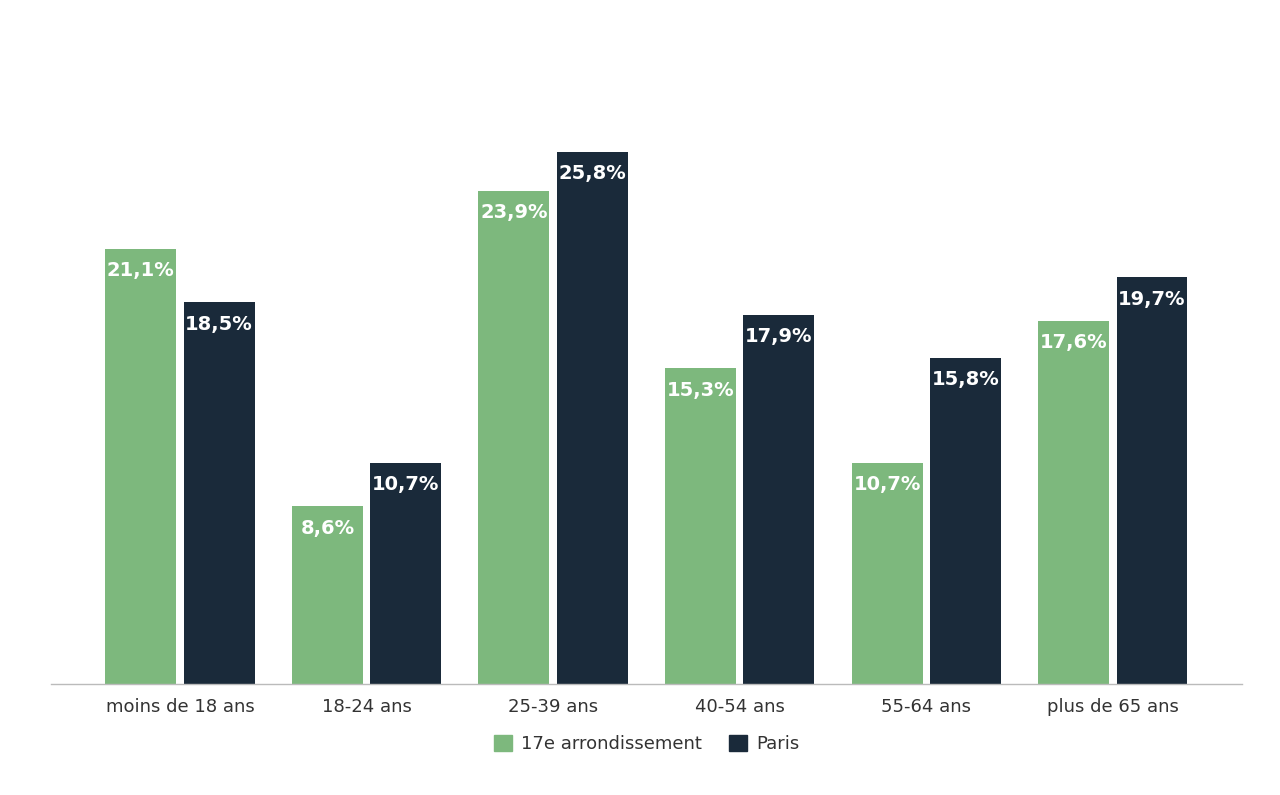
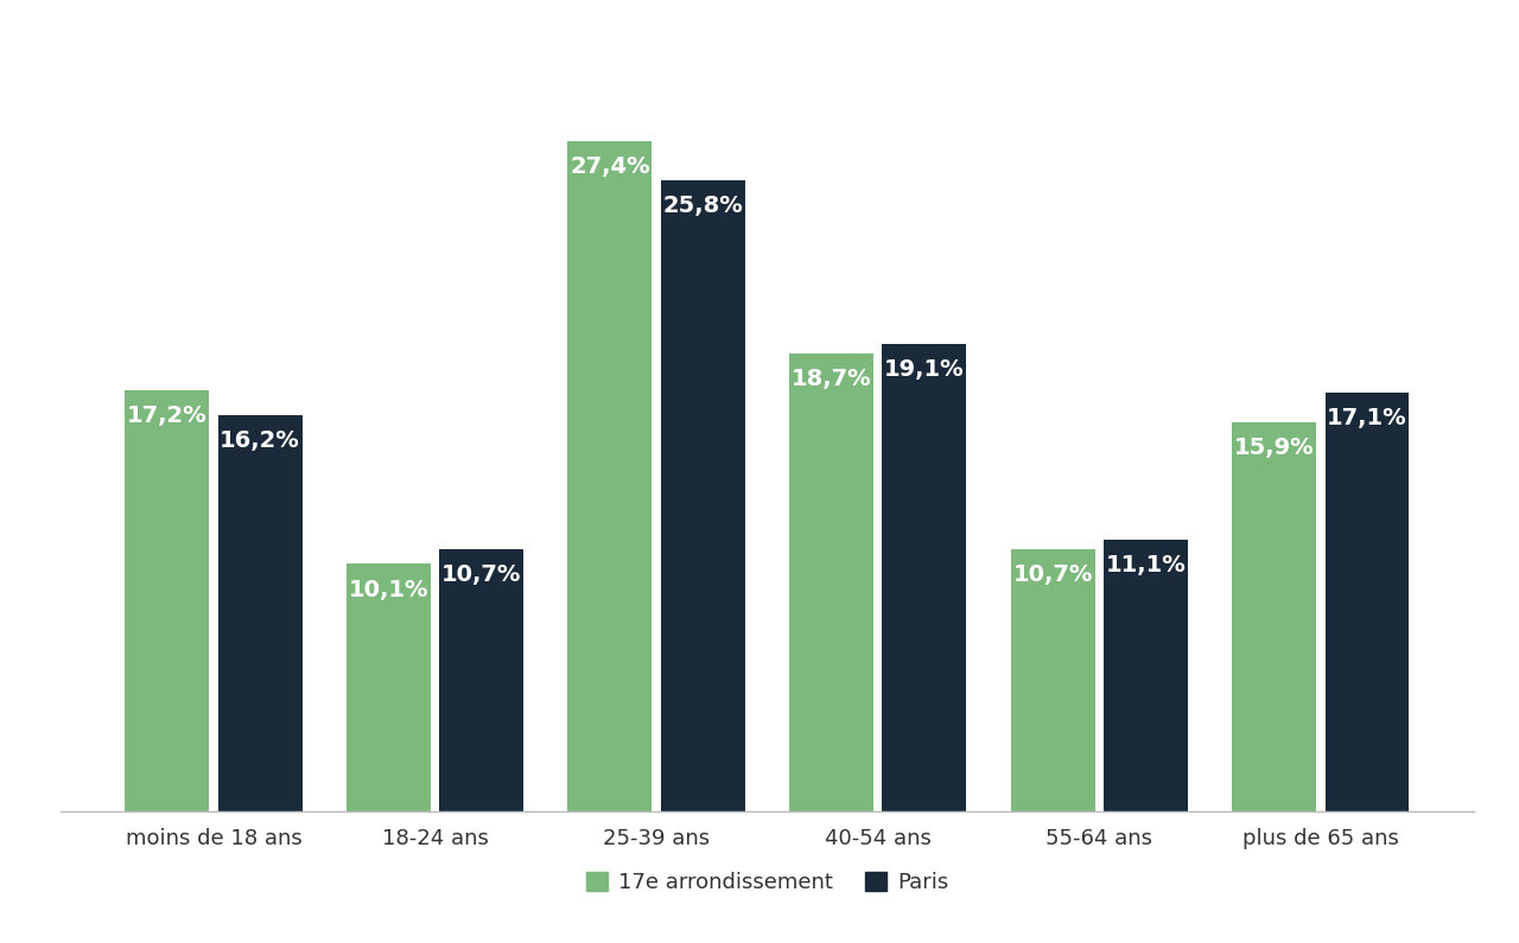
17e arrondissement/moins de 18 ans: 21,1% -> 17,2%
Paris/moins de 18 ans: 18,5% -> 16,2%
17e arrondissement/18-24 ans: 8,6% -> 10,1%
17e arrondissement/25-39 ans: 23,9% -> 27,4%
17e arrondissement/40-54 ans: 15,3% -> 18,7%
Paris/40-54 ans: 17,9% -> 19,1%
Paris/55-64 ans: 15,8% -> 11,1%
17e arrondissement/plus de 65 ans: 17,6% -> 15,9%
Paris/plus de 65 ans: 19,7% -> 17,1%
